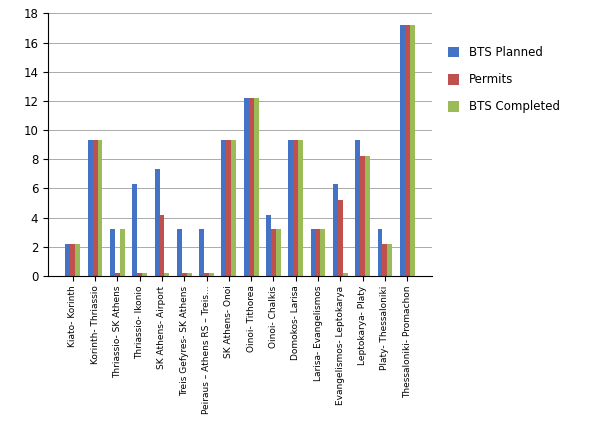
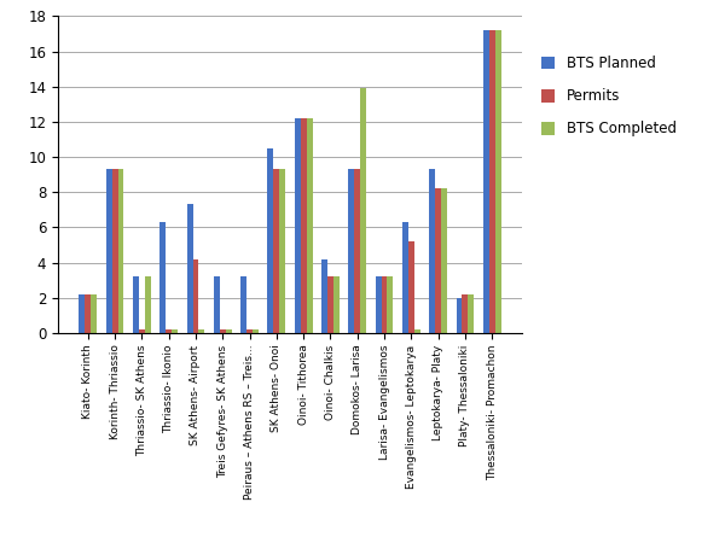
BTS Planned/SK Athens- Onoi: 9.3 -> 10.5
BTS Completed/Domokos- Larisa: 9.3 -> 13.9
BTS Planned/Platy- Thessaloniki: 3.2 -> 2.0
